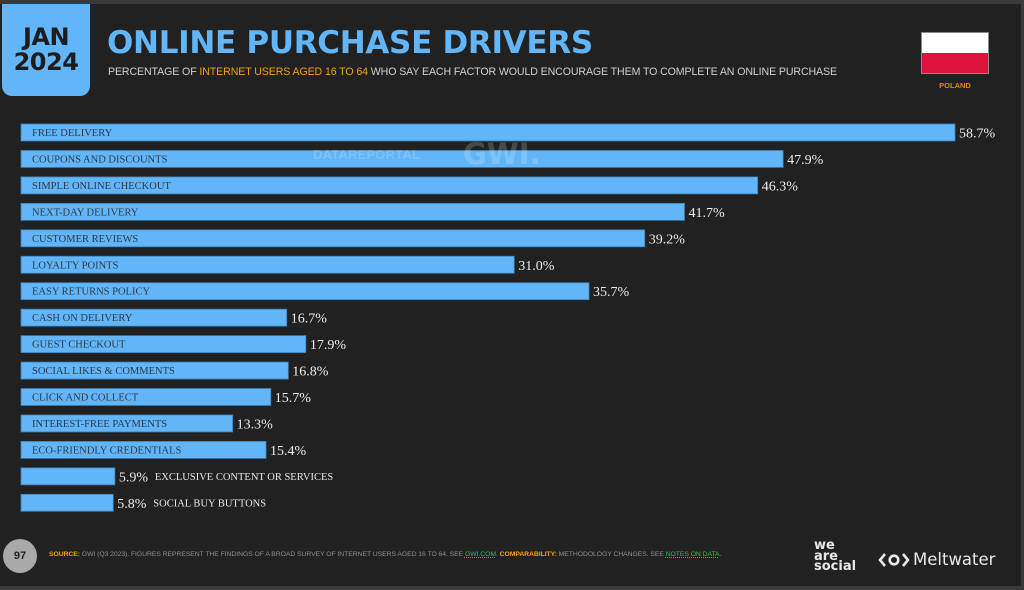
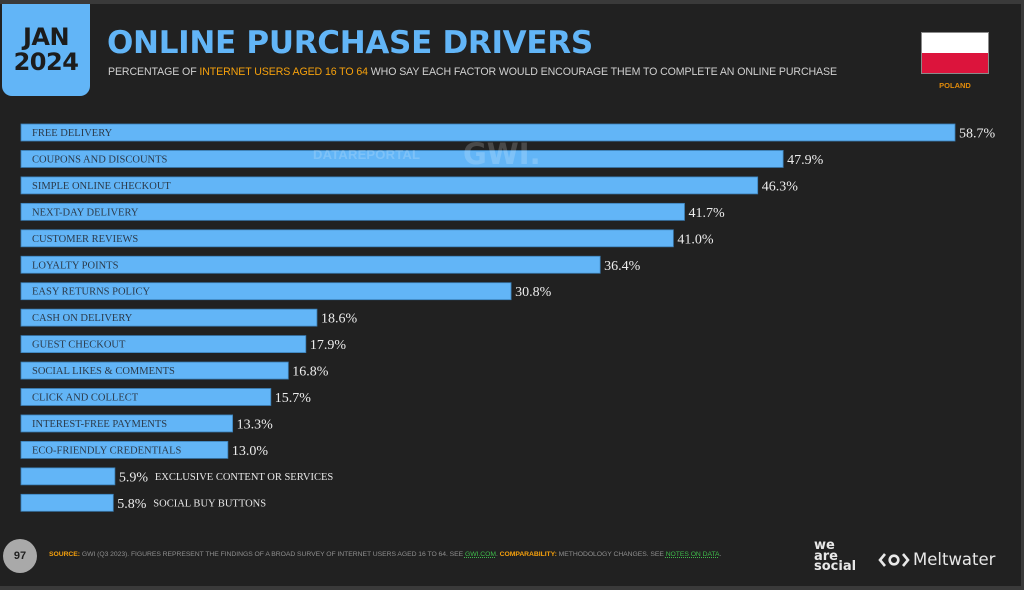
CUSTOMER REVIEWS: 39.2% -> 41.0%
LOYALTY POINTS: 31.0% -> 36.4%
EASY RETURNS POLICY: 35.7% -> 30.8%
CASH ON DELIVERY: 16.7% -> 18.6%
ECO-FRIENDLY CREDENTIALS: 15.4% -> 13.0%
